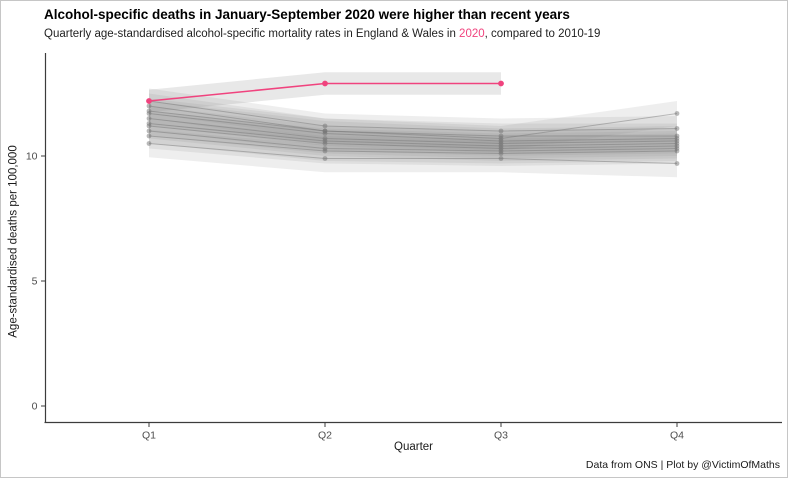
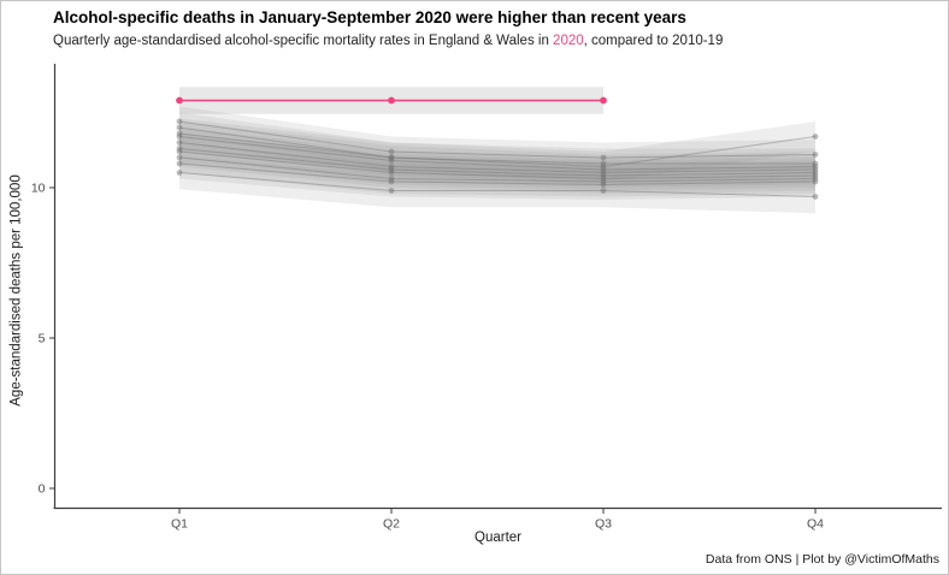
2020/Q1: 12.2 -> 12.9
